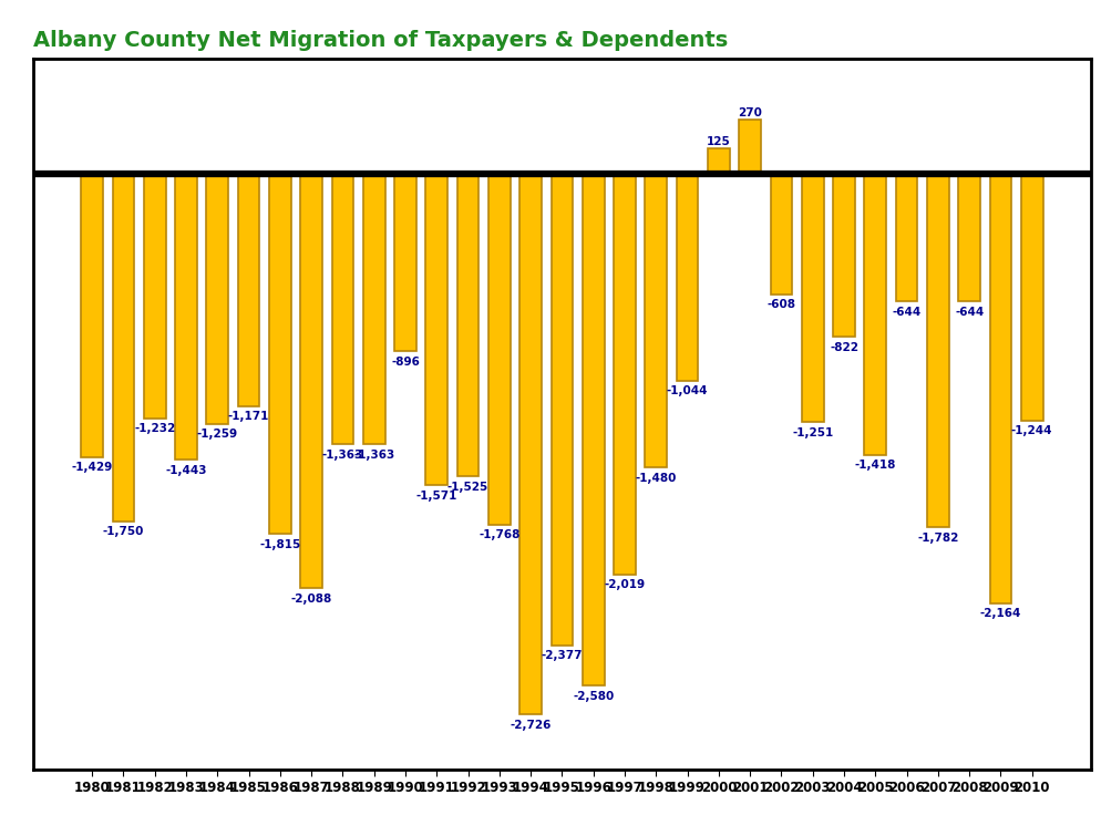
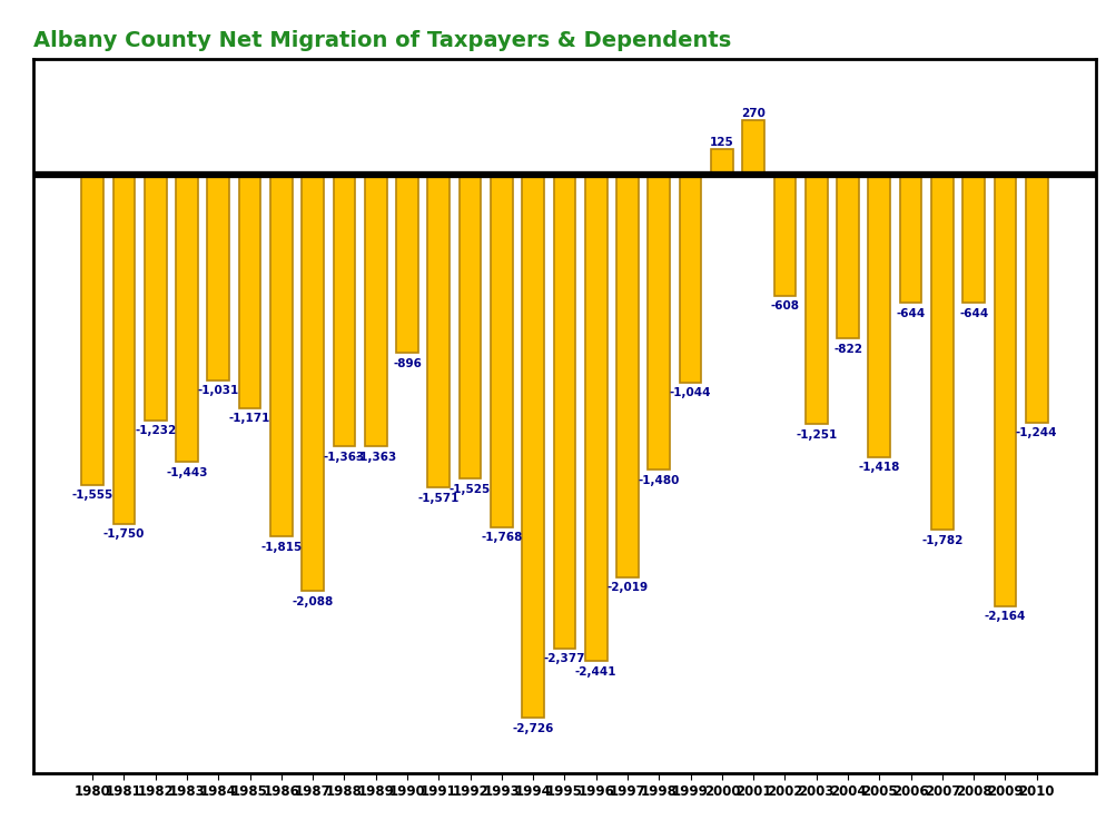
1980: -1,429 -> -1,555
1984: -1,259 -> -1,031
1996: -2,580 -> -2,441
